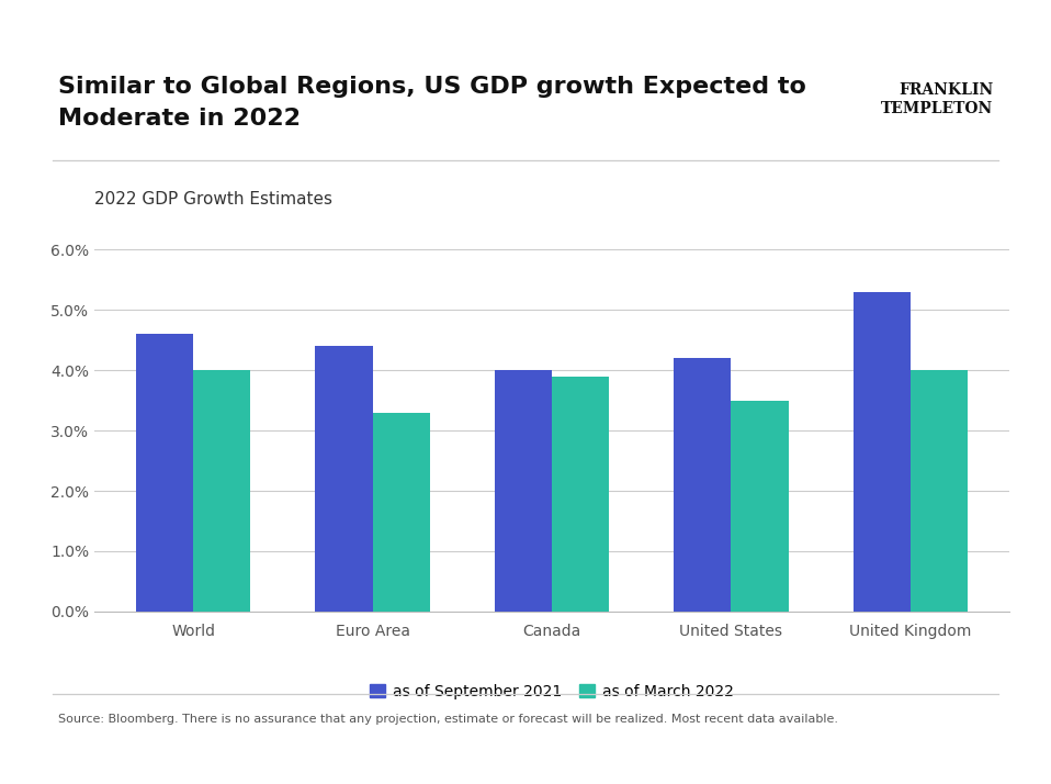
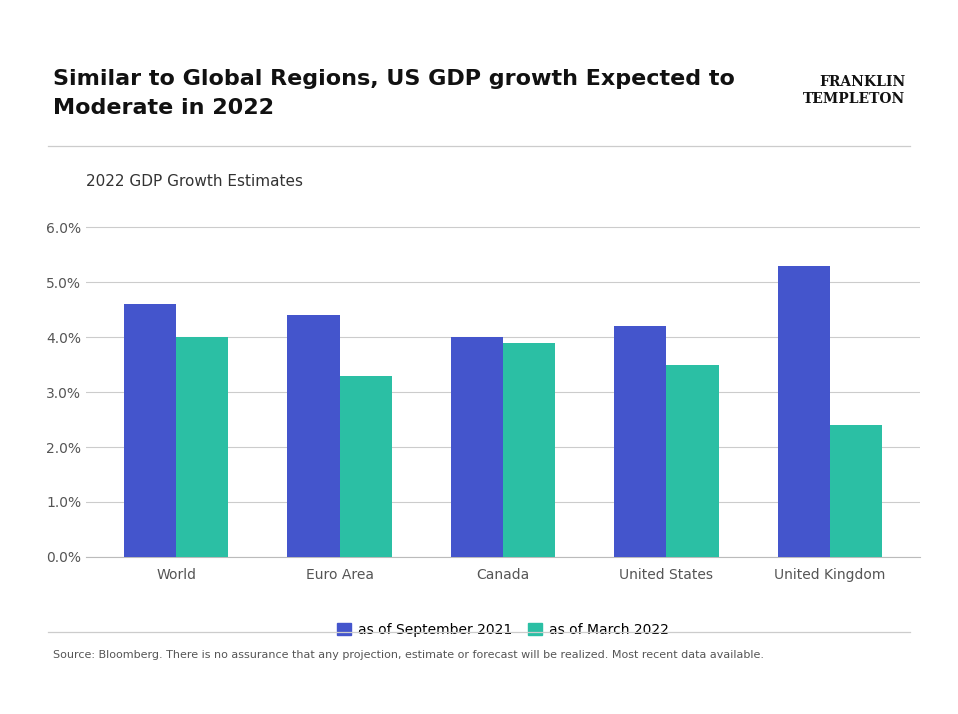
as of March 2022/United Kingdom: 4.0% -> 2.4%
